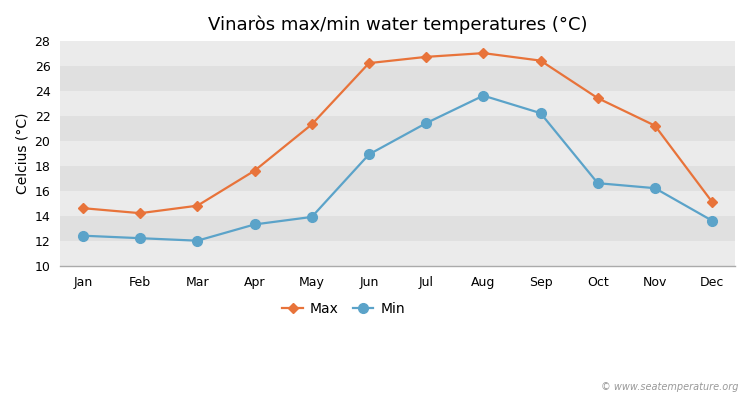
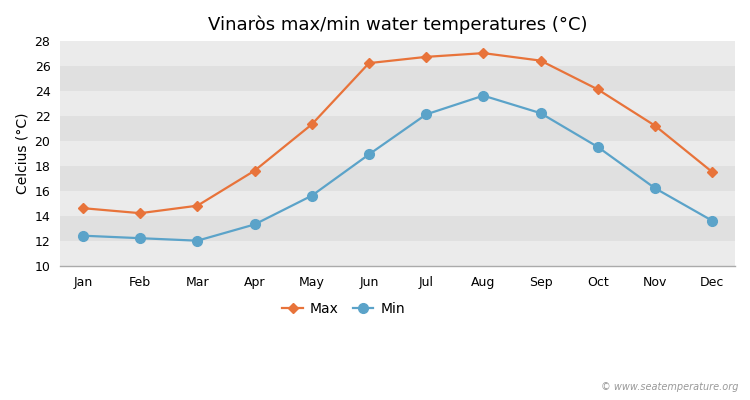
Min/May: 13.9 -> 15.6
Min/Jul: 21.4 -> 22.1
Max/Oct: 23.4 -> 24.1
Min/Oct: 16.6 -> 19.5
Max/Dec: 15.1 -> 17.5
